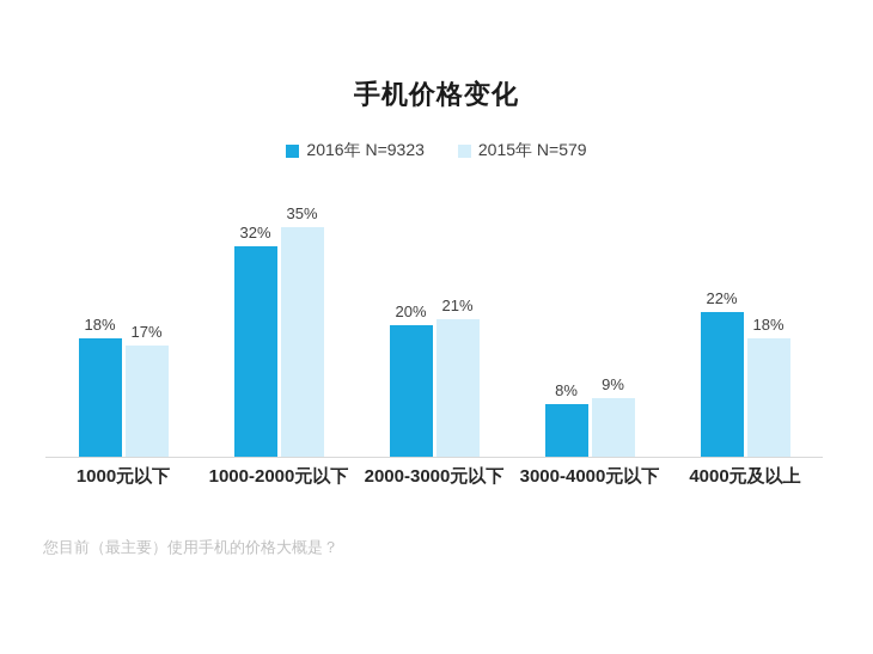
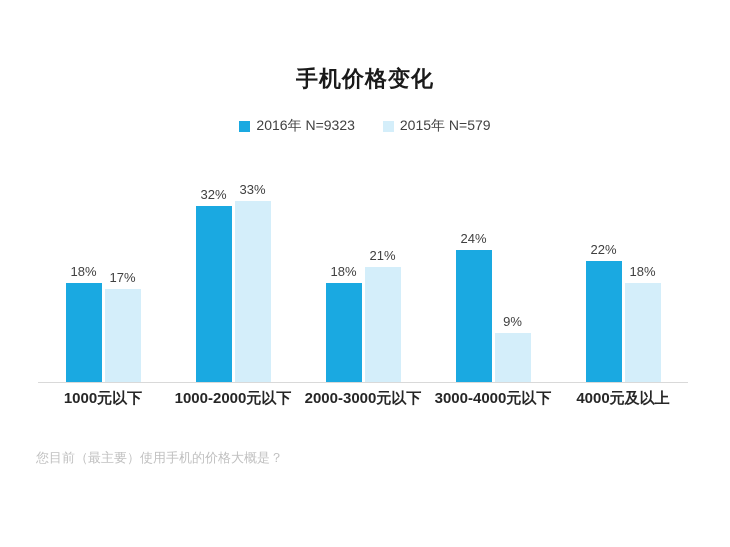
2015年 N=579/1000-2000元以下: 35% -> 33%
2016年 N=9323/2000-3000元以下: 20% -> 18%
2016年 N=9323/3000-4000元以下: 8% -> 24%
